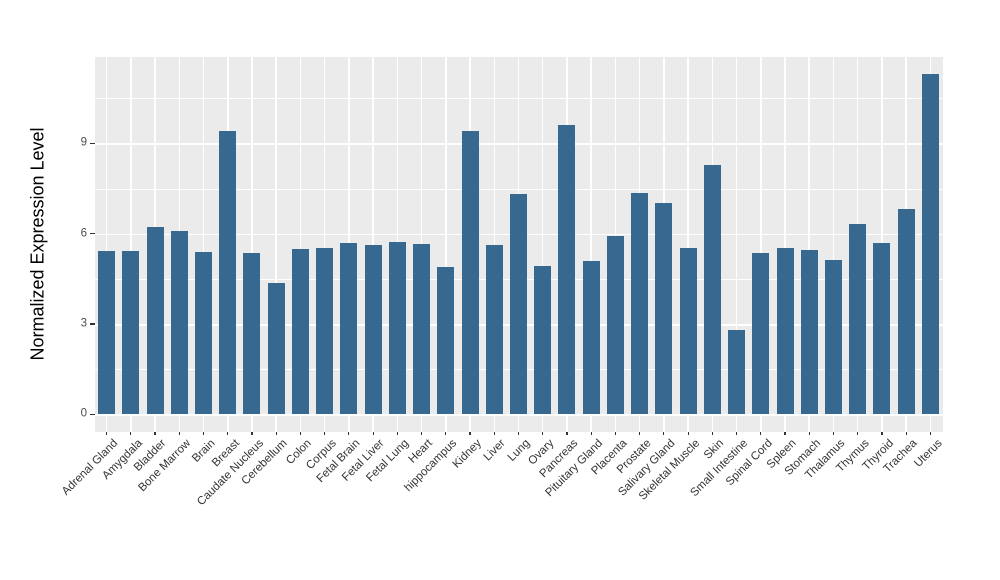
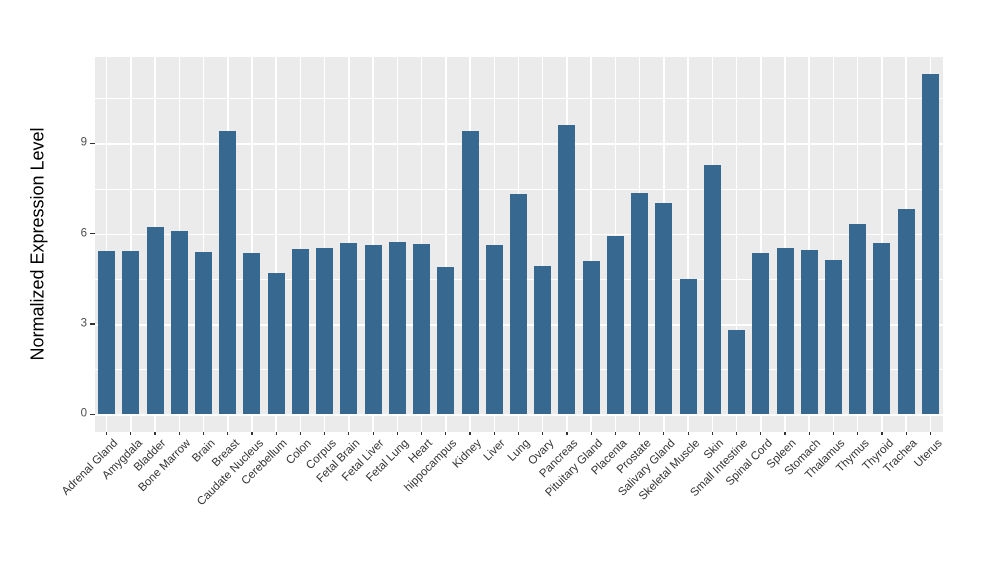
Cerebellum: 4.4 -> 4.7
Skeletal Muscle: 5.5 -> 4.5
